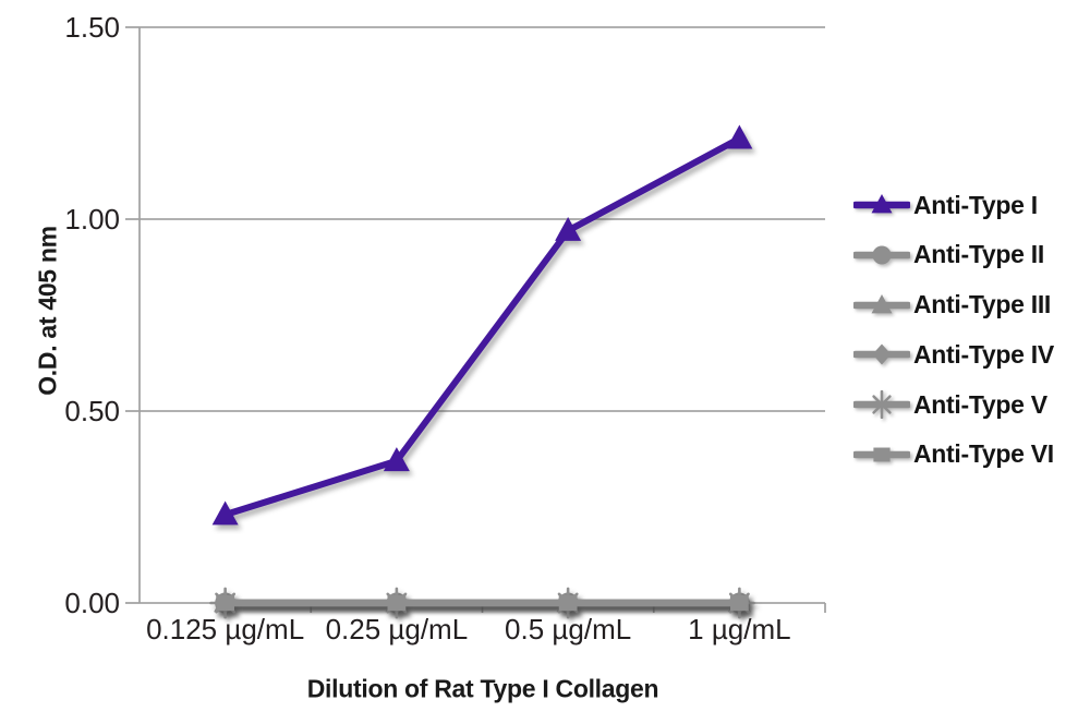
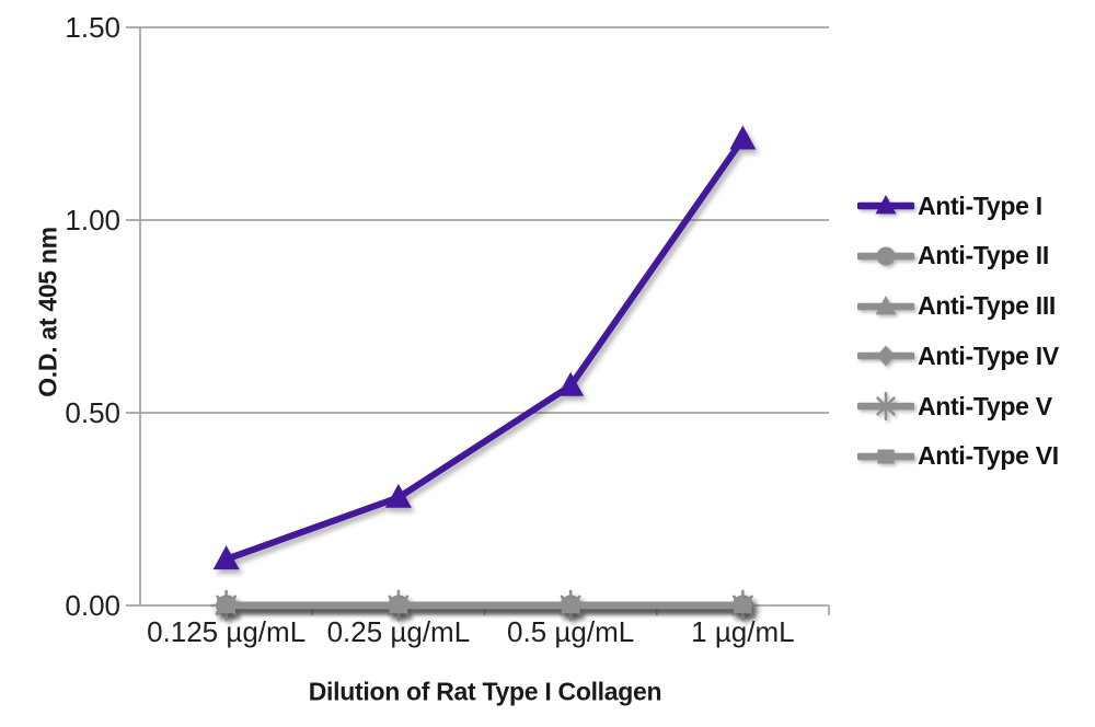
Anti-Type I/0.125 µg/mL: 0.23 -> 0.12
Anti-Type I/0.25 µg/mL: 0.37 -> 0.28
Anti-Type I/0.5 µg/mL: 0.97 -> 0.57
